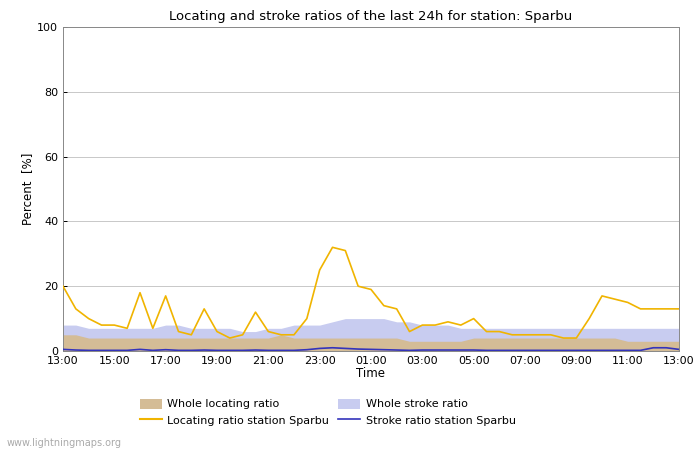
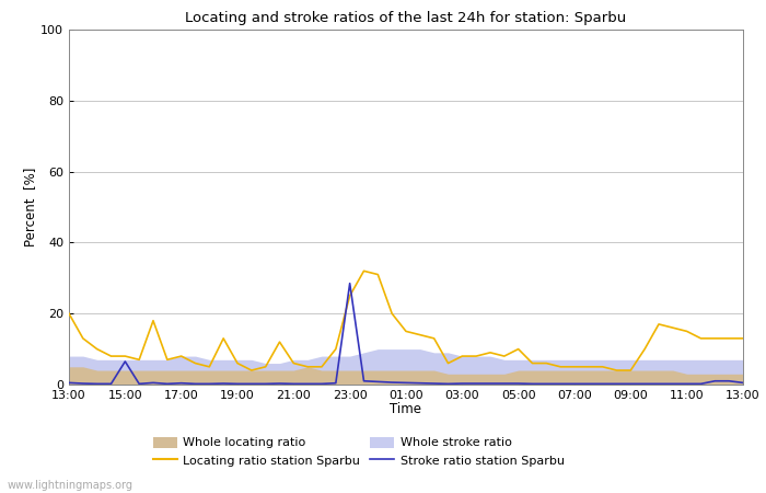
Stroke ratio station Sparbu/15:00: 0.2 -> 6.5
Locating ratio station Sparbu/17:00: 17 -> 8
Stroke ratio station Sparbu/23:00: 0.8 -> 28.5
Locating ratio station Sparbu/01:00: 19 -> 15
